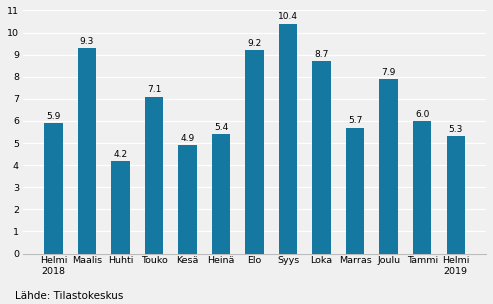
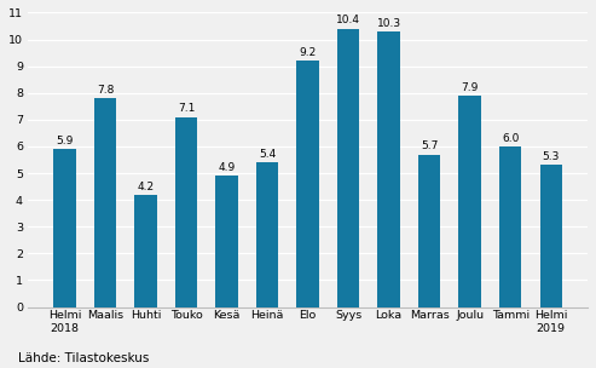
Maalis: 9.3 -> 7.8
Loka: 8.7 -> 10.3
